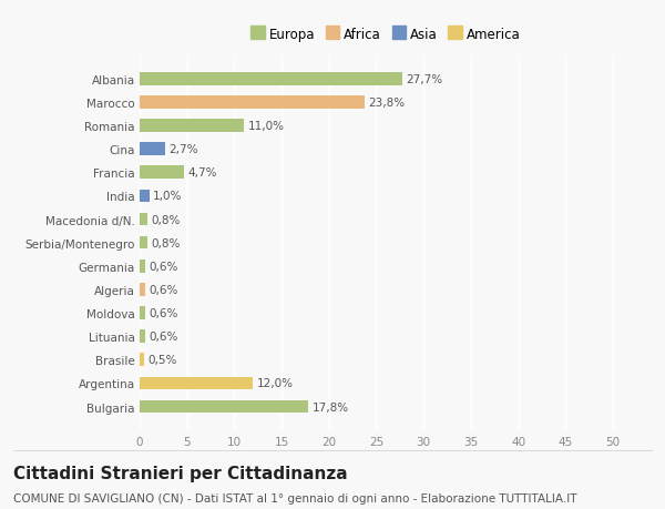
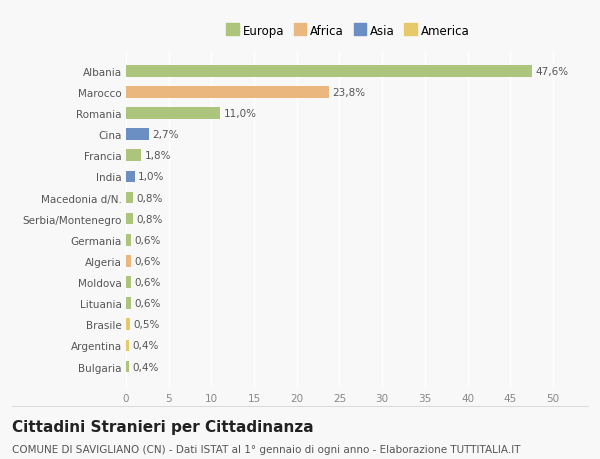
Albania: 27,7% -> 47,6%
Francia: 4,7% -> 1,8%
Argentina: 12,0% -> 0,4%
Bulgaria: 17,8% -> 0,4%
